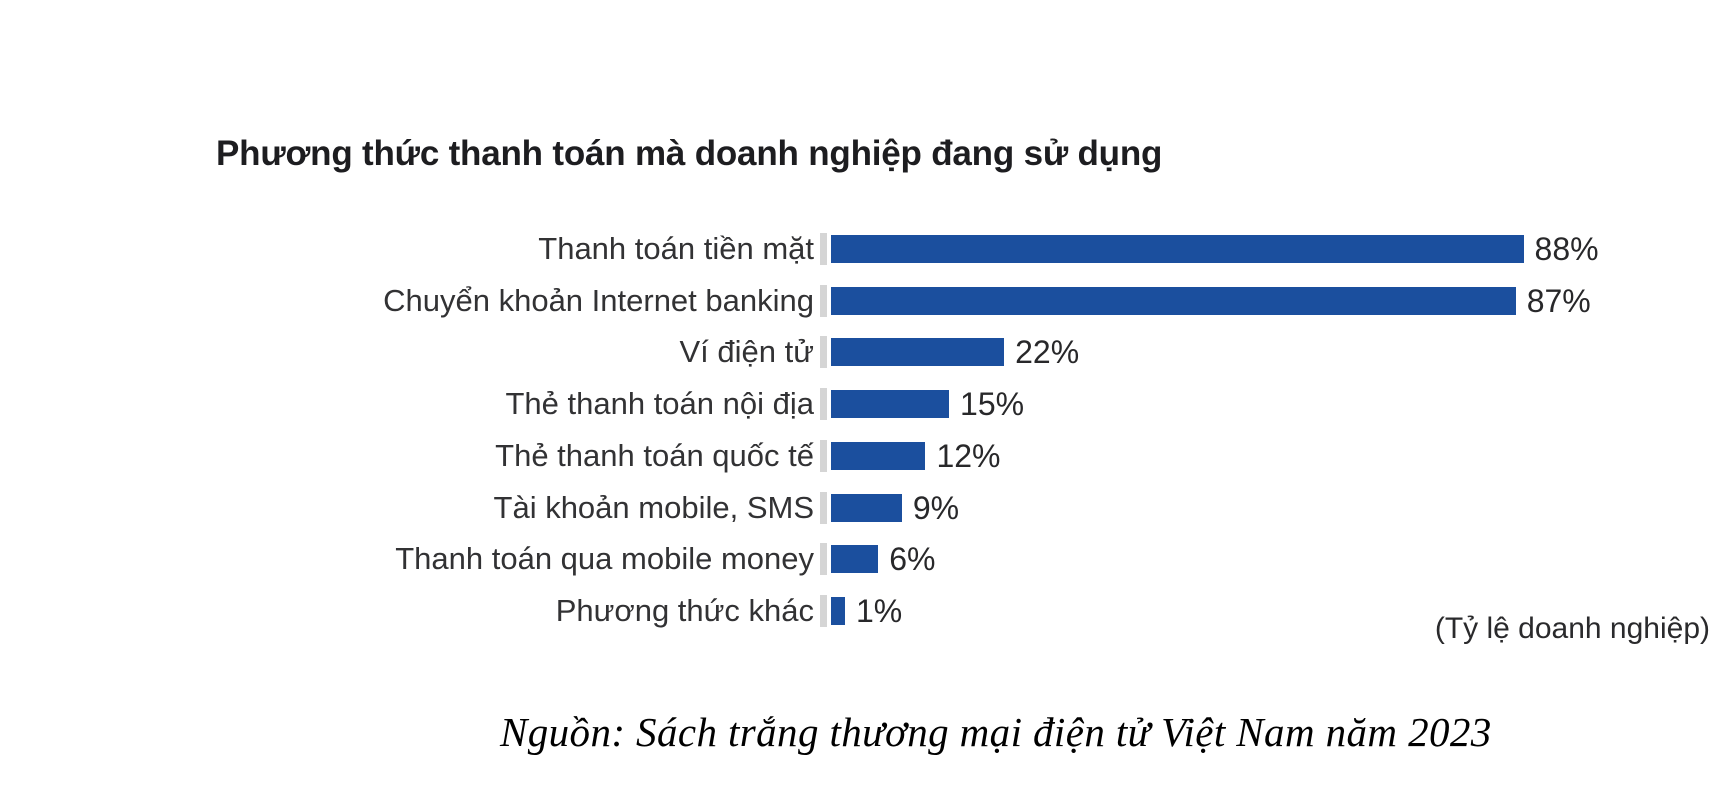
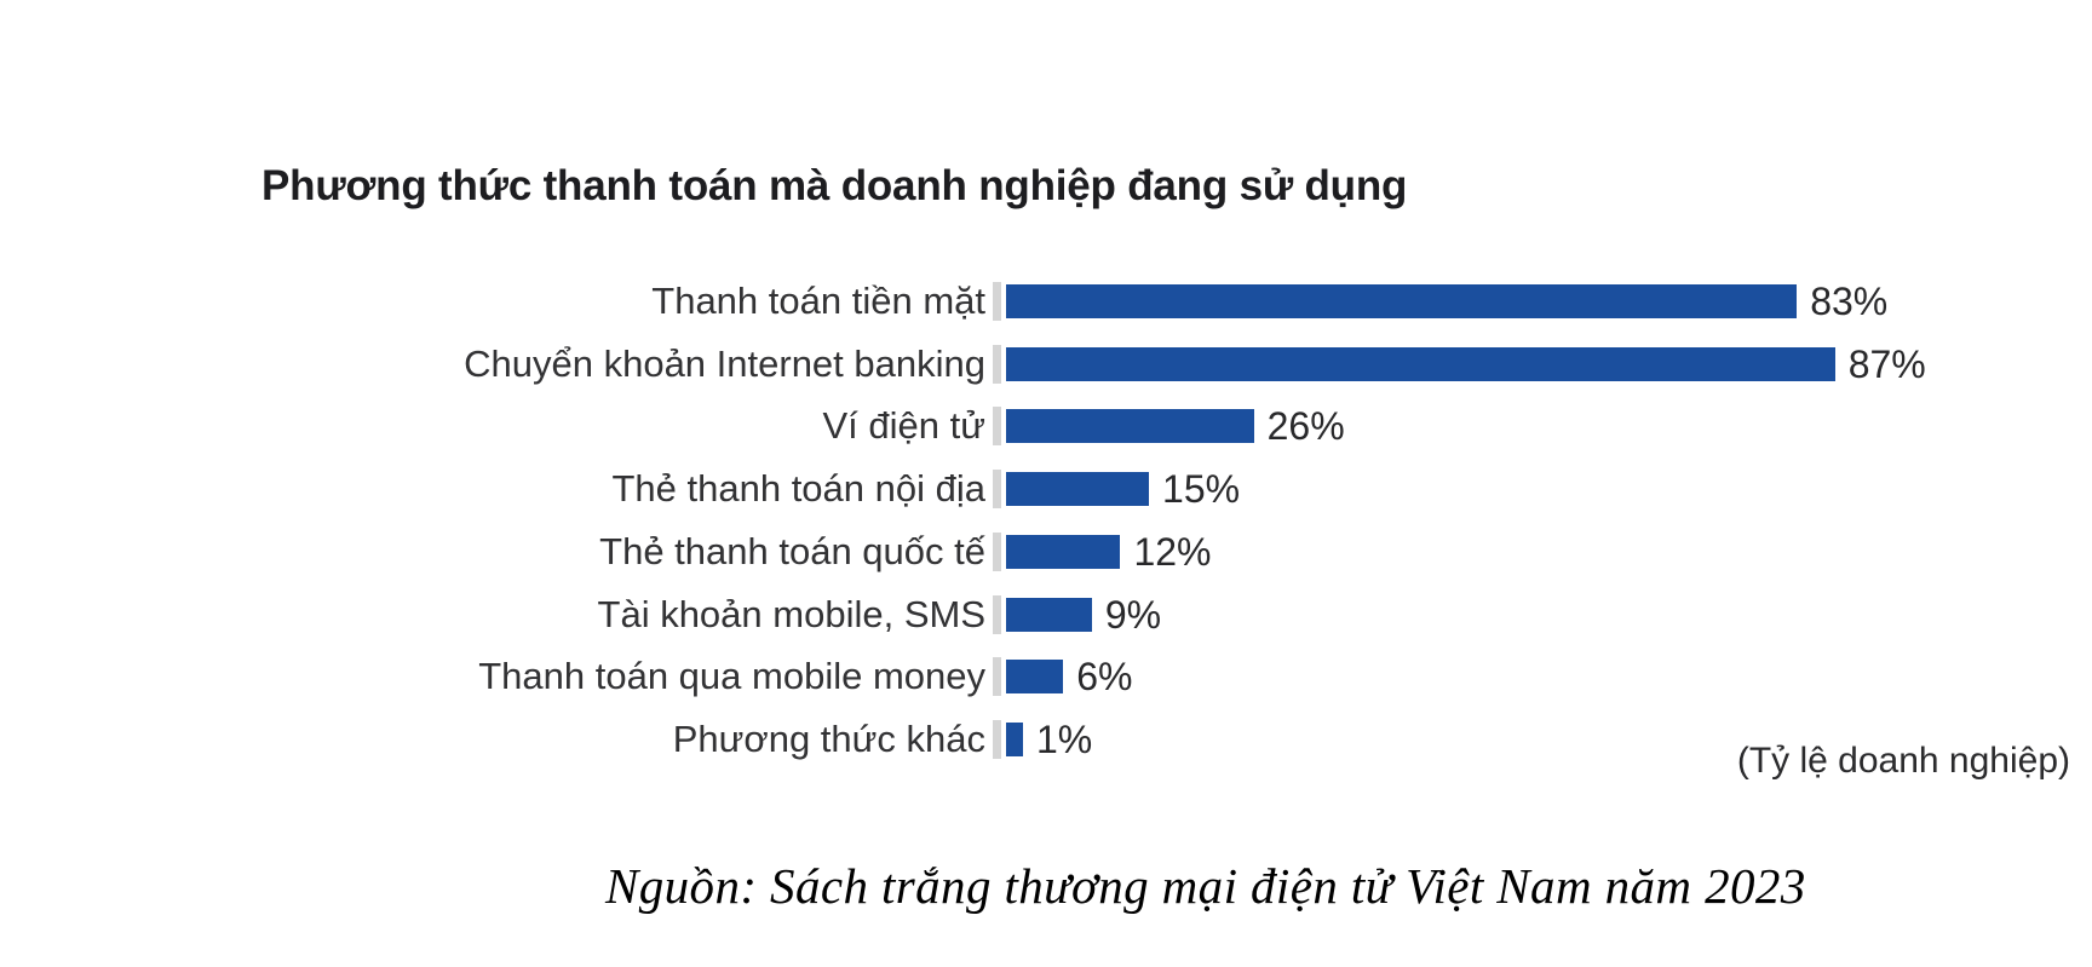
Thanh toán tiền mặt: 88% -> 83%
Ví điện tử: 22% -> 26%
